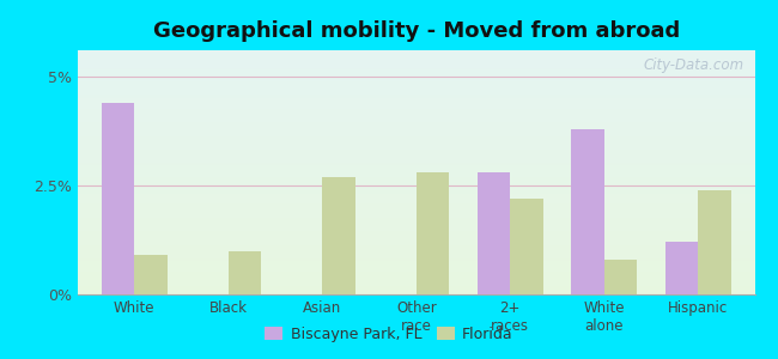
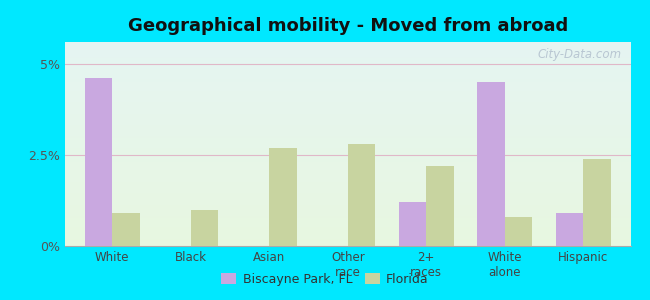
Biscayne Park, FL/White: 4.4% -> 4.6%
Biscayne Park, FL/2+ races: 2.8% -> 1.2%
Biscayne Park, FL/White alone: 3.8% -> 4.5%
Biscayne Park, FL/Hispanic: 1.2% -> 0.9%
